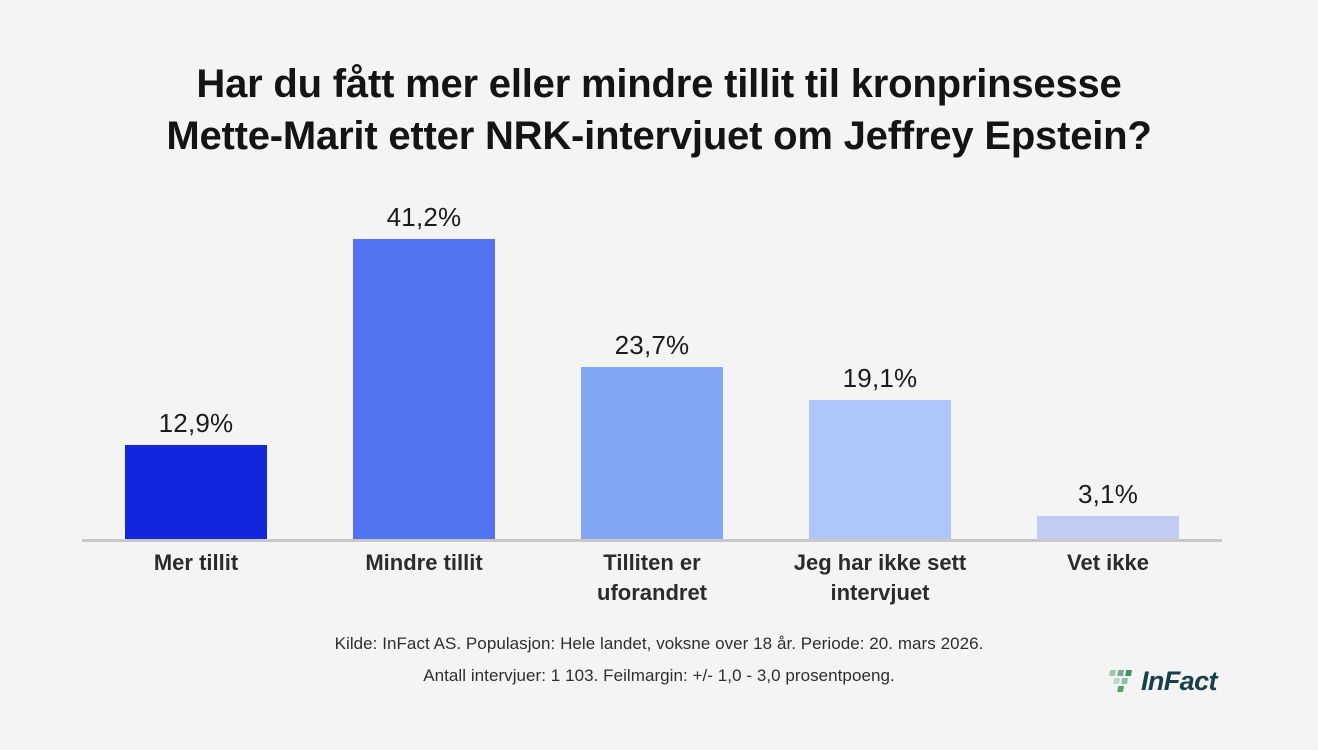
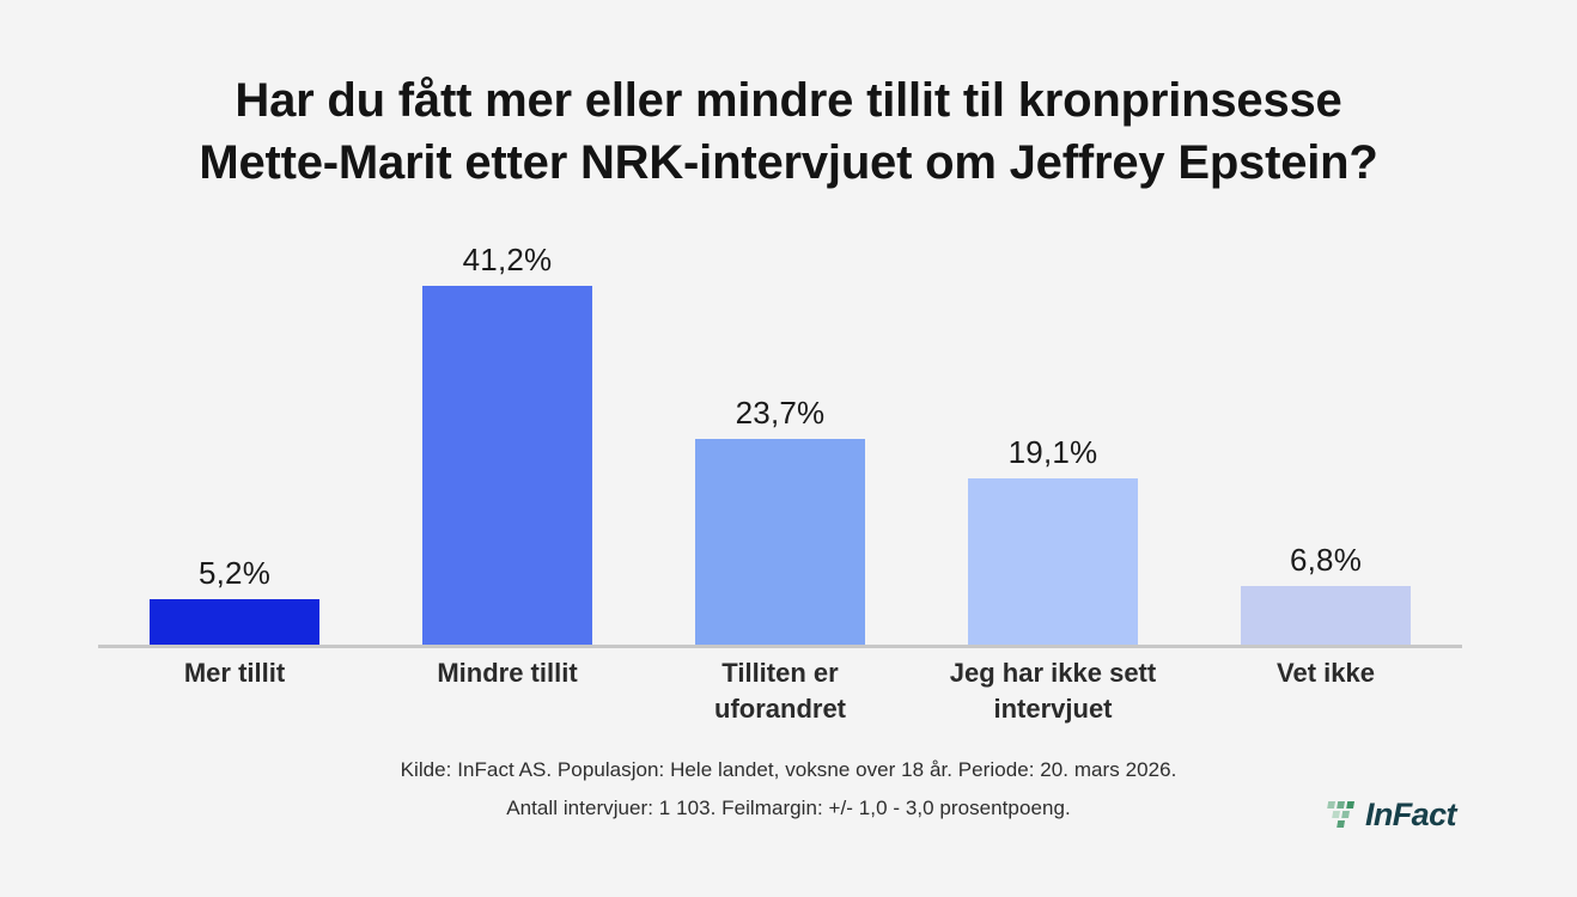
Mer tillit: 12,9% -> 5,2%
Vet ikke: 3,1% -> 6,8%
